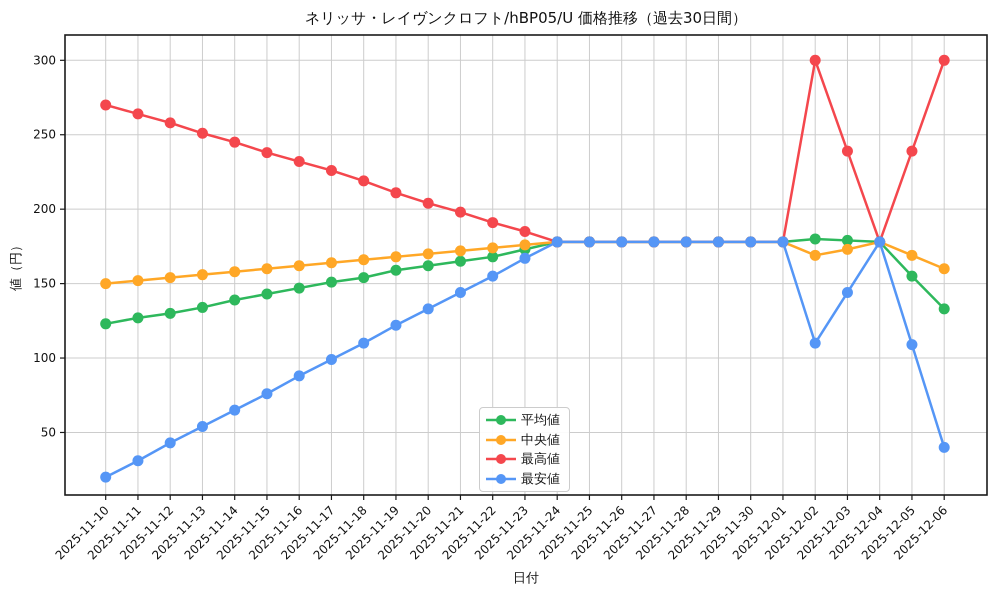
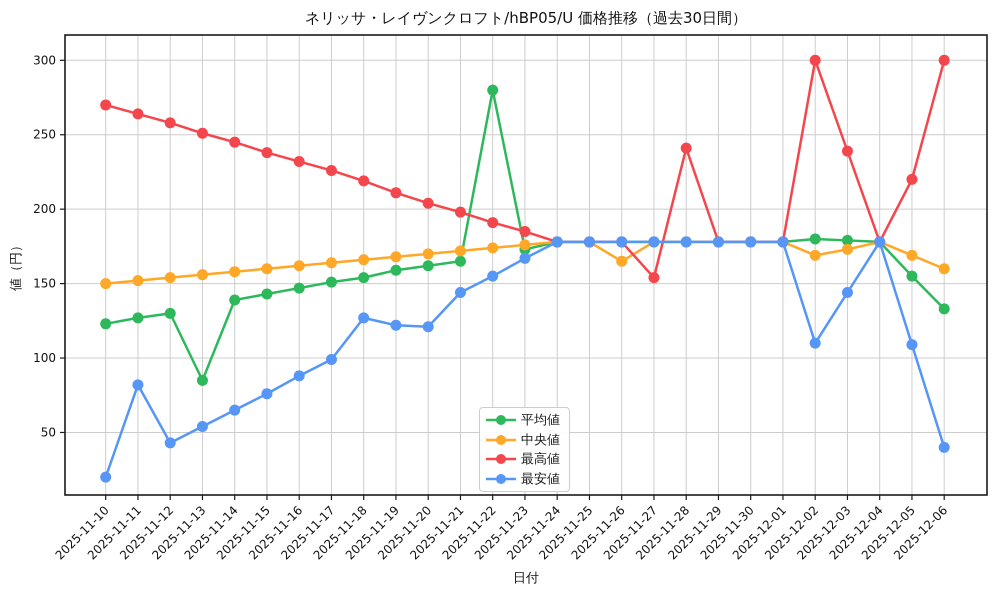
最安値/2025-11-11: 31 -> 82
平均値/2025-11-13: 134 -> 85
最安値/2025-11-18: 110 -> 127
最安値/2025-11-20: 133 -> 121
平均値/2025-11-22: 168 -> 280
中央値/2025-11-26: 178 -> 165
最高値/2025-11-27: 178 -> 154
最高値/2025-11-28: 178 -> 241
最高値/2025-12-05: 239 -> 220
